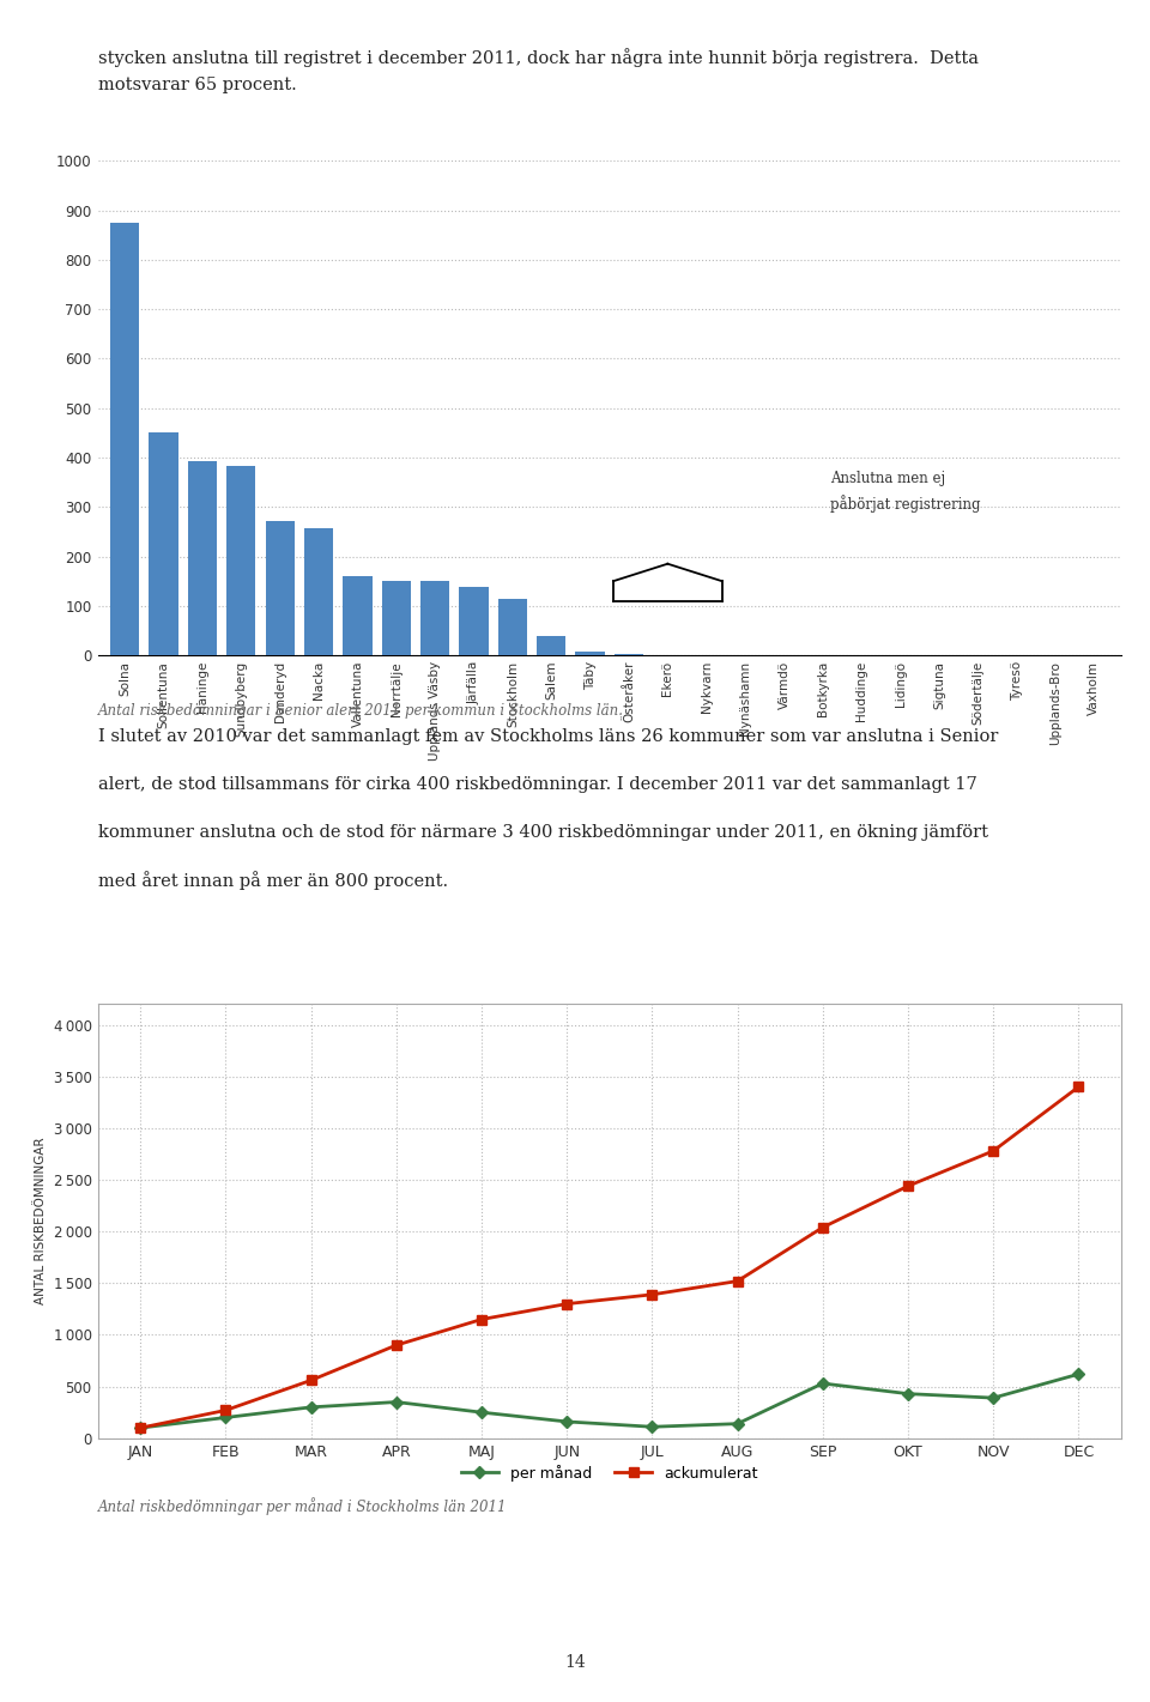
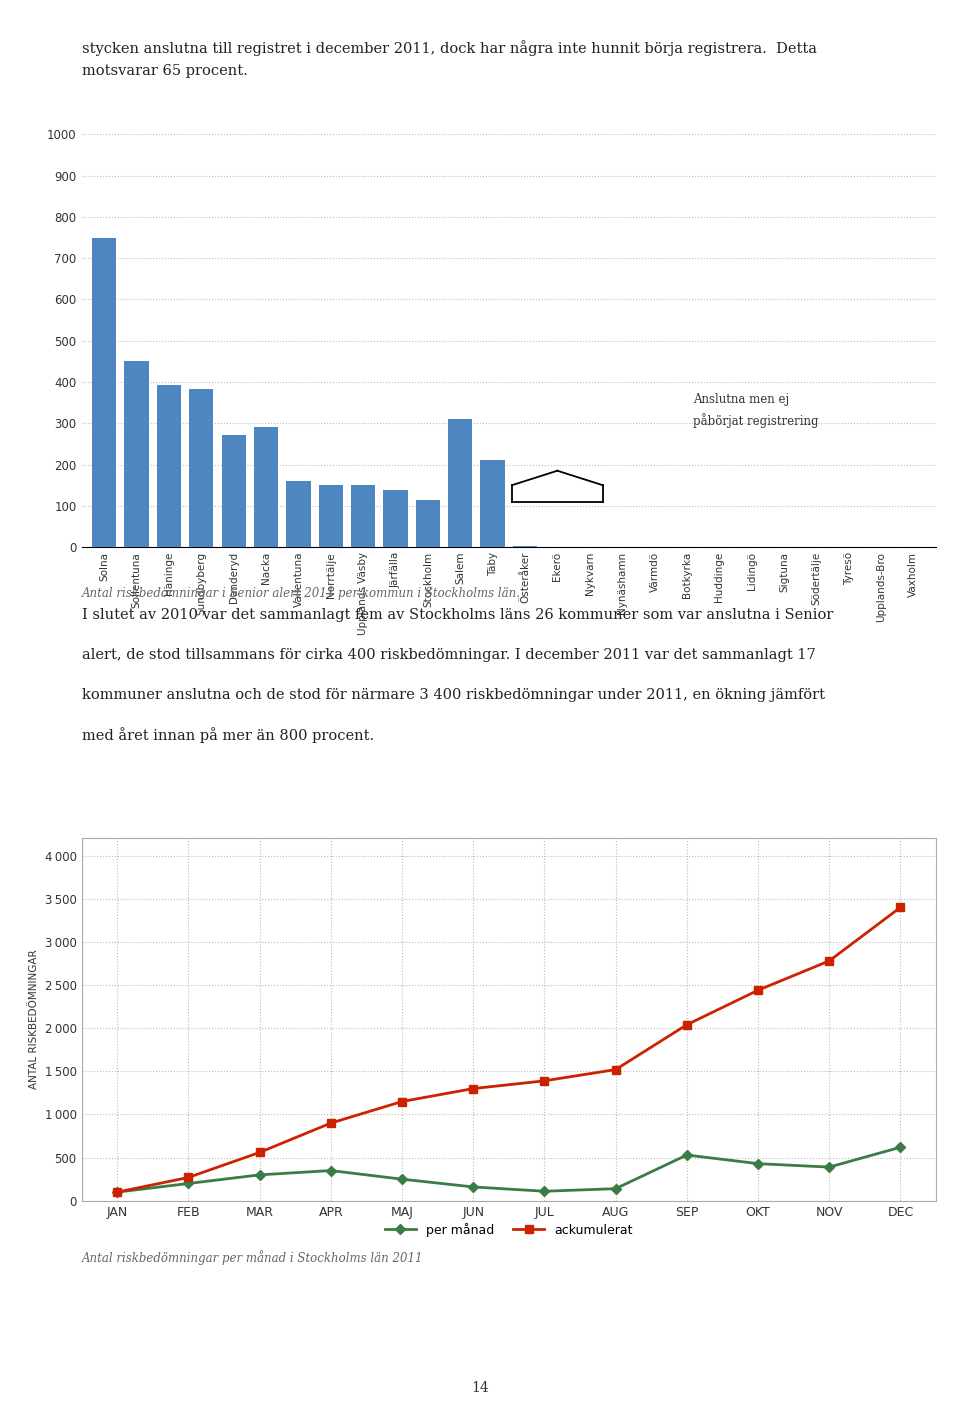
Solna: 875 -> 750
Nacka: 256 -> 290
Salem: 40 -> 310
Täby: 8 -> 210
